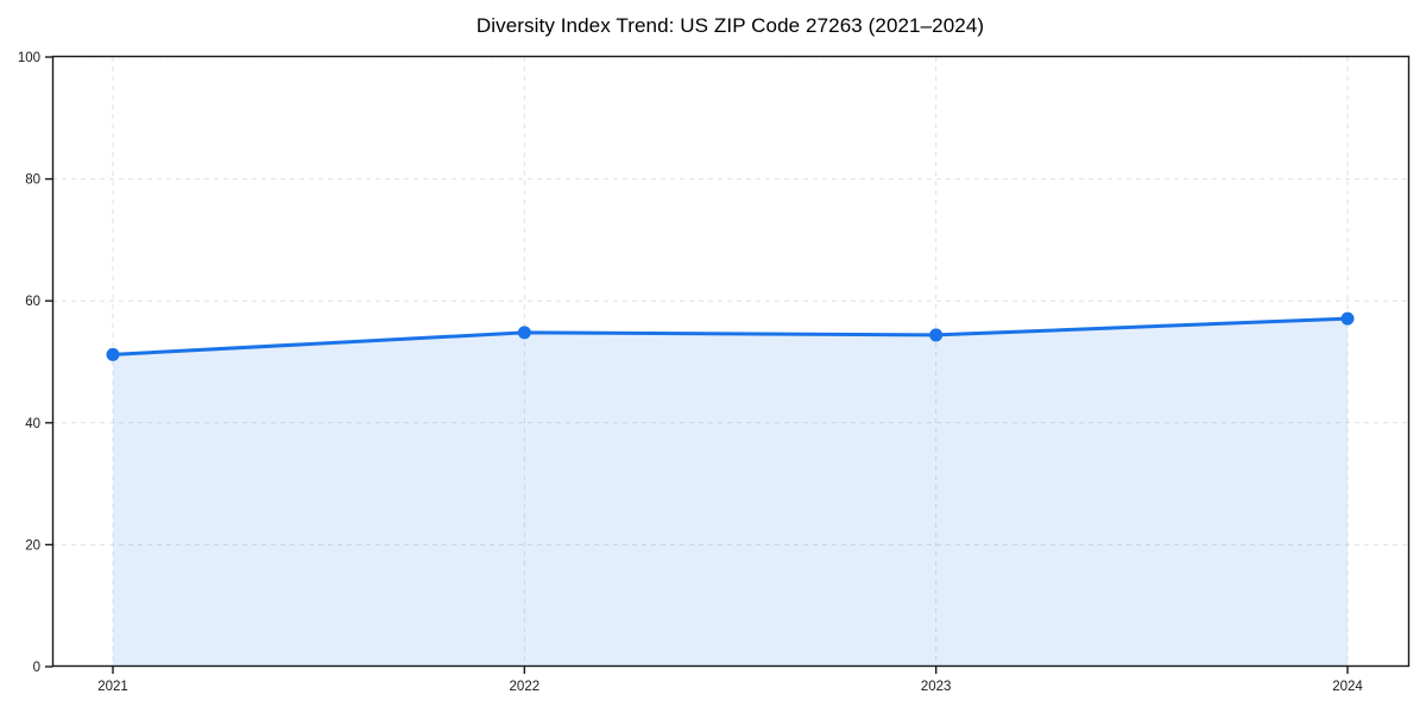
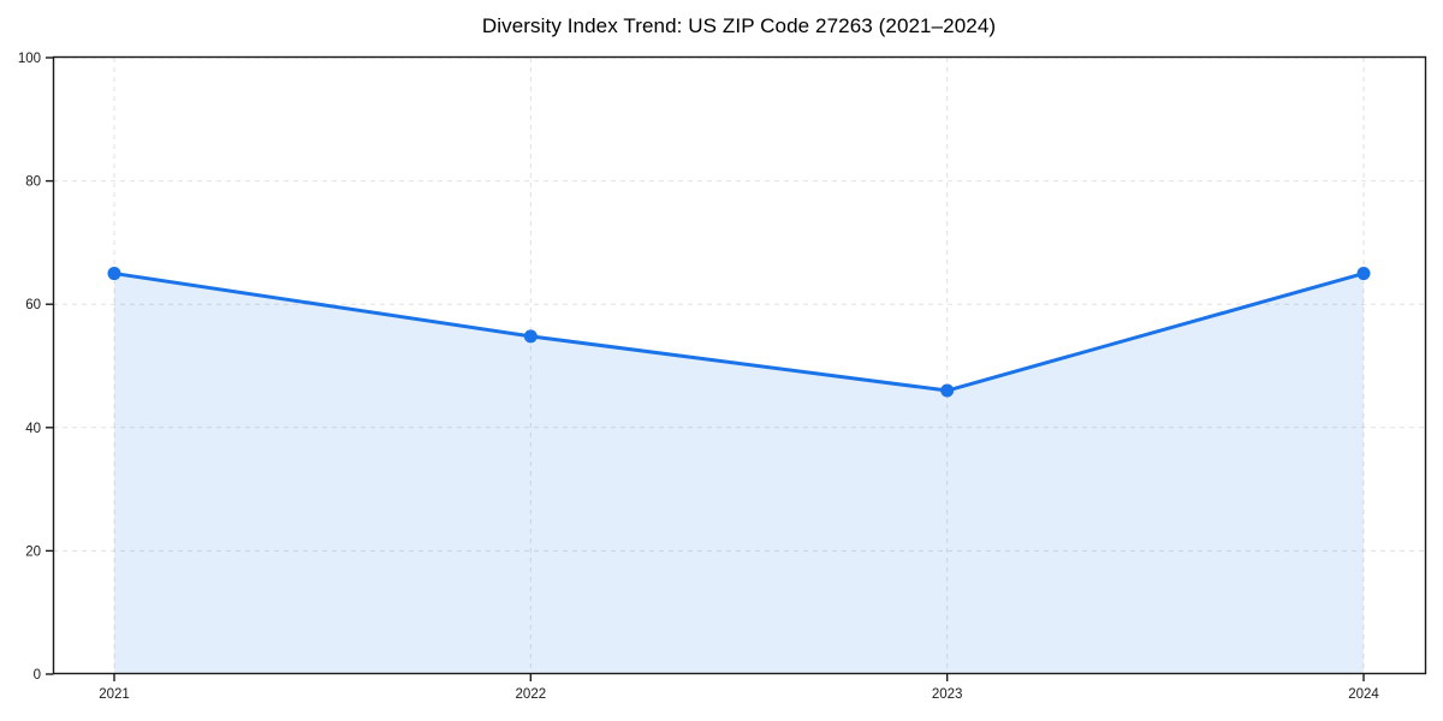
2021: 51 -> 65
2023: 54 -> 46
2024: 57 -> 65
